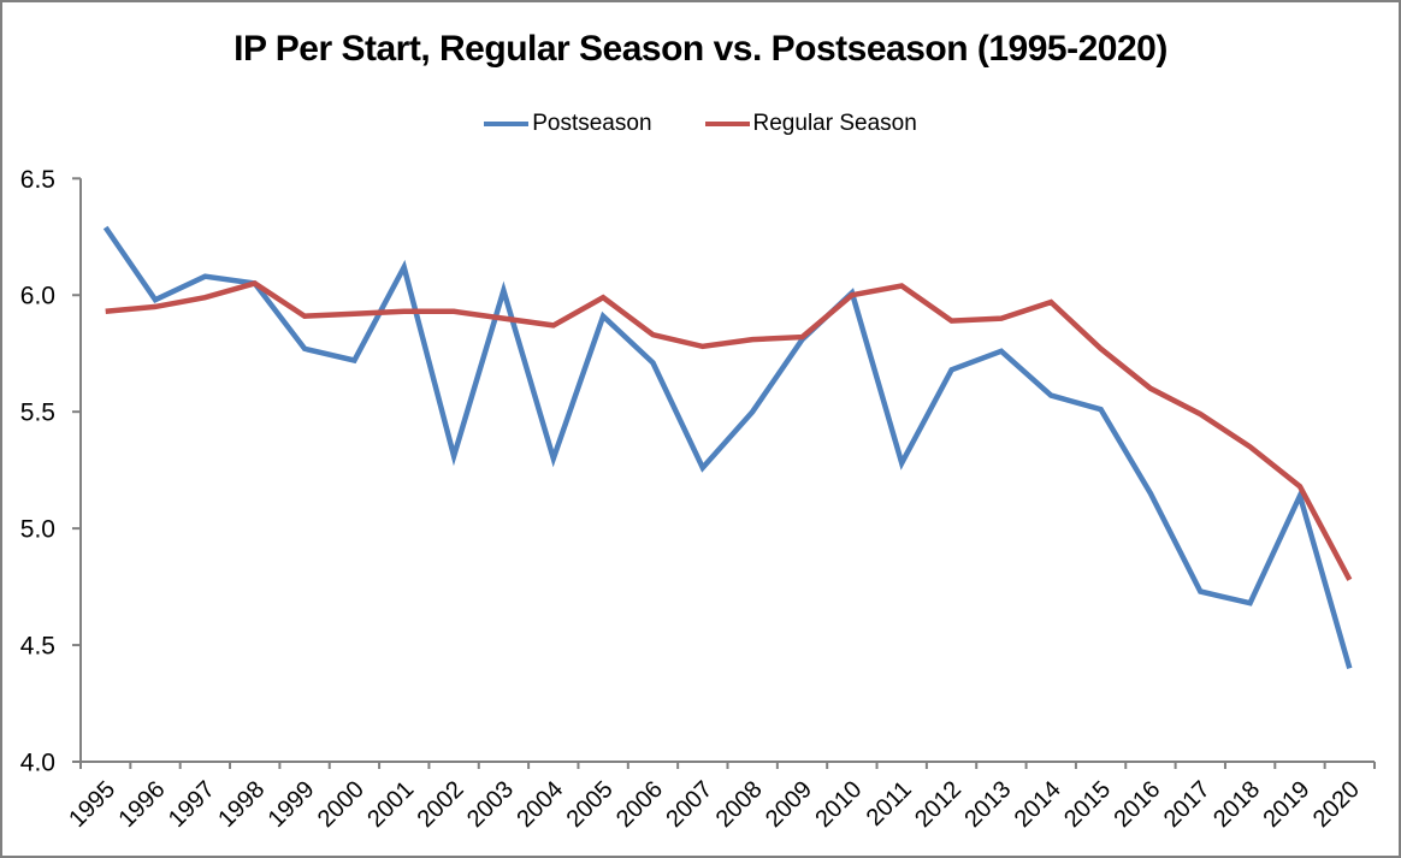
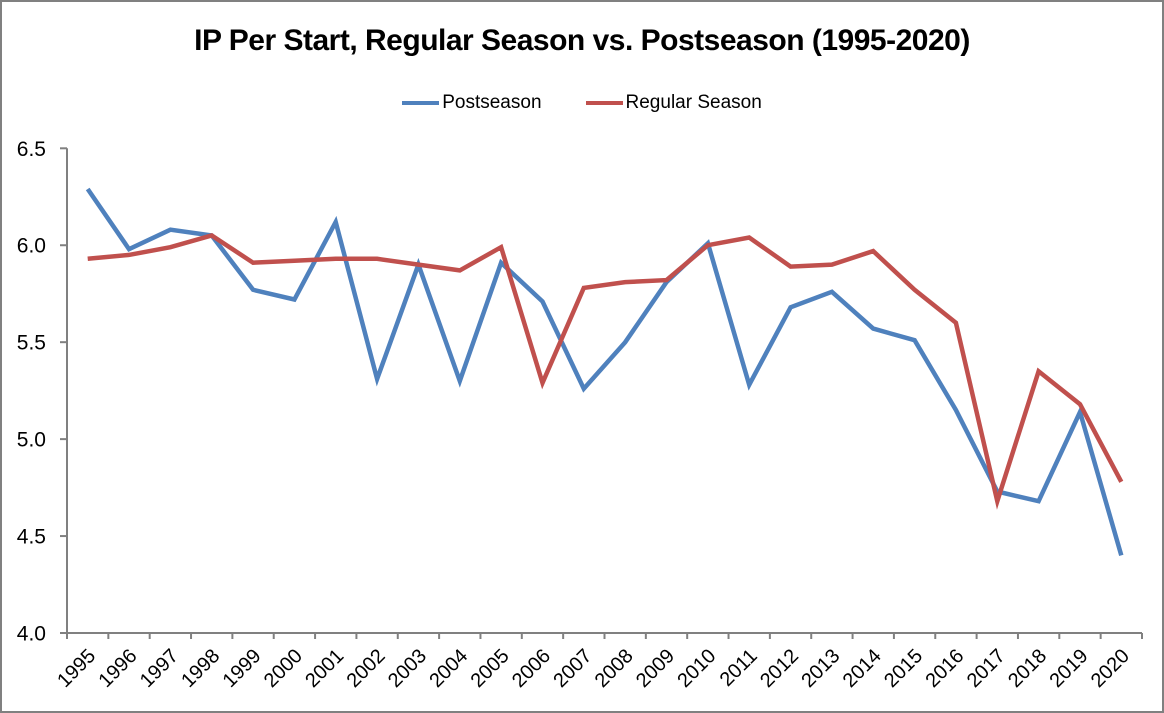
Postseason/2003: 6.02 -> 5.90
Regular Season/2006: 5.83 -> 5.29
Regular Season/2017: 5.49 -> 4.68
